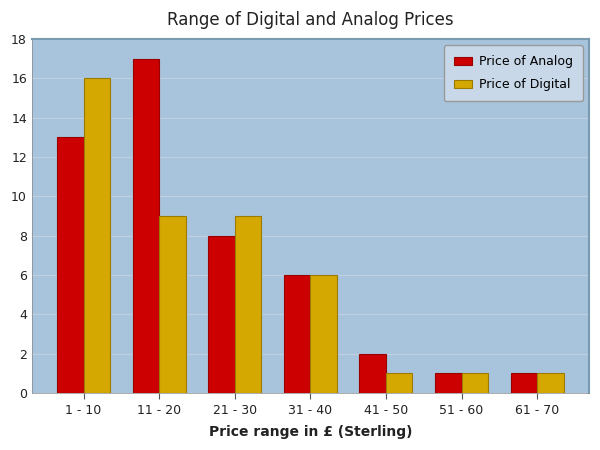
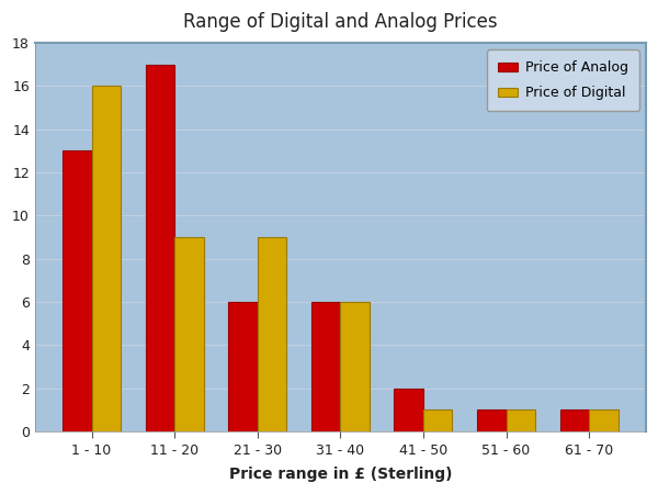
Price of Analog/21 - 30: 8 -> 6
